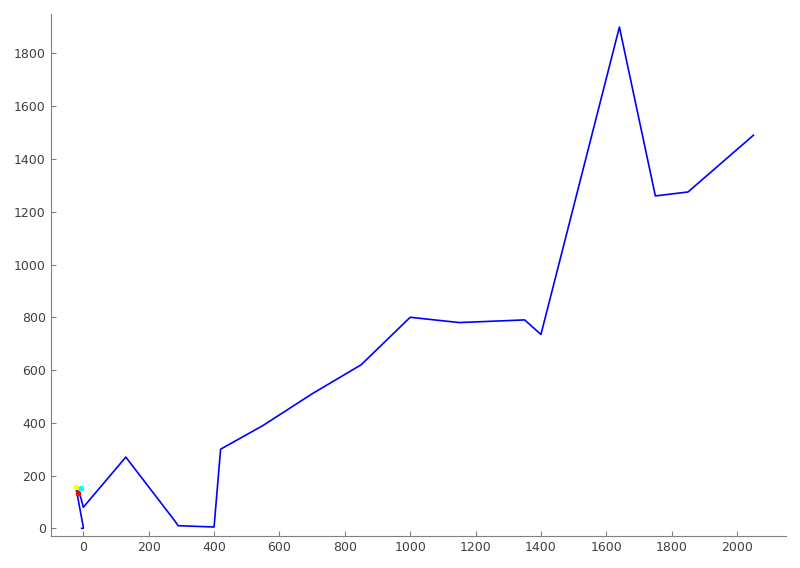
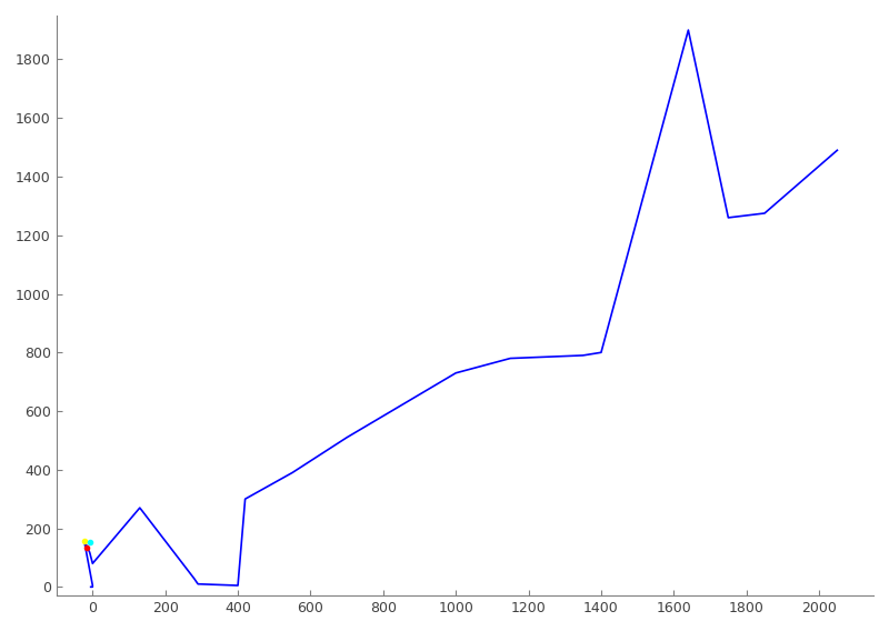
1000: 800 -> 730
1400: 735 -> 800
